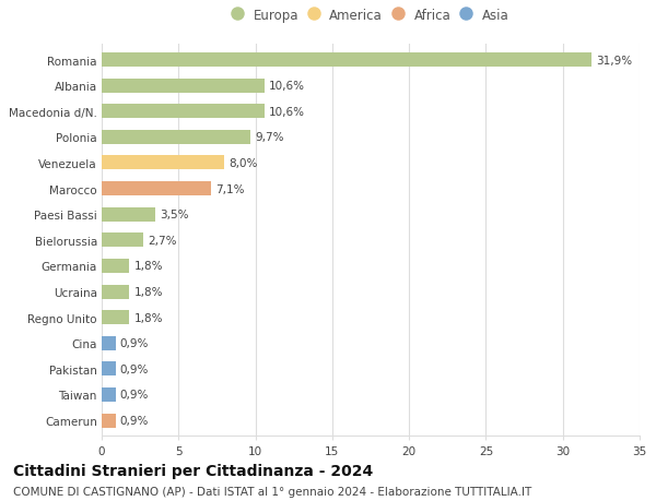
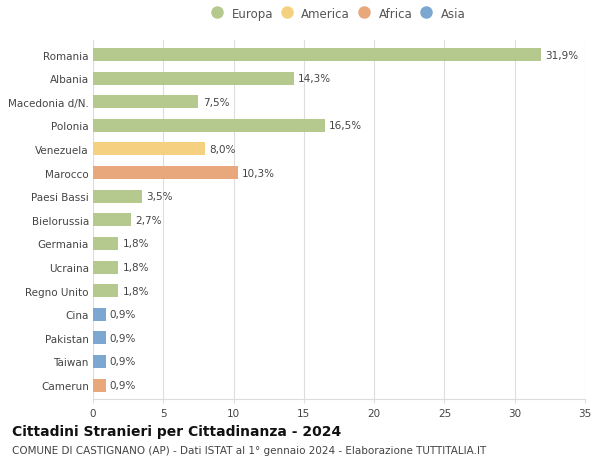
Albania: 10,6% -> 14,3%
Macedonia d/N.: 10,6% -> 7,5%
Polonia: 9,7% -> 16,5%
Marocco: 7,1% -> 10,3%
